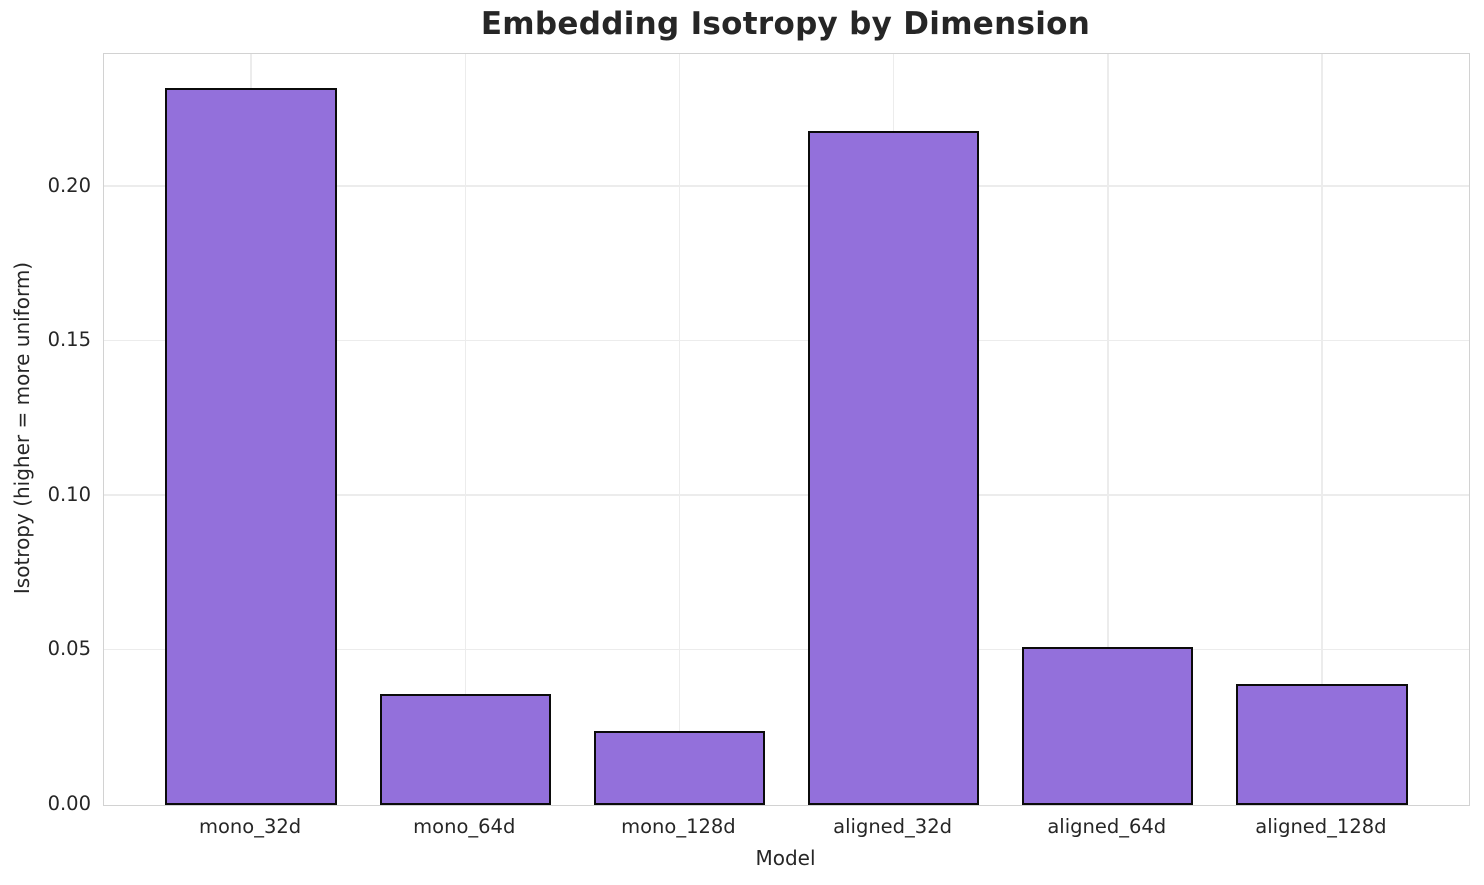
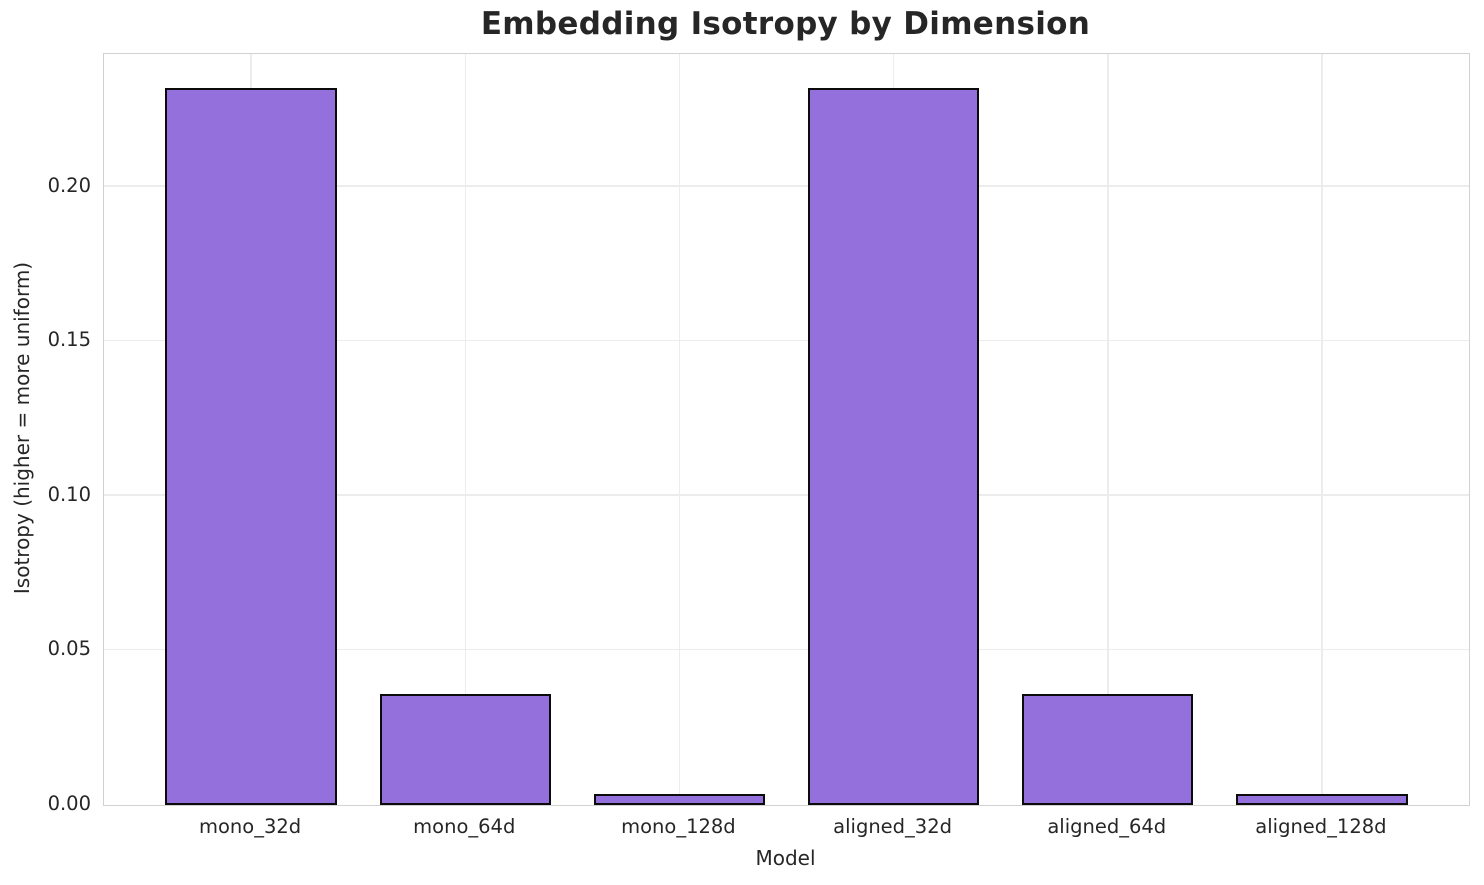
mono_128d: 0.024 -> 0.004
aligned_32d: 0.218 -> 0.232
aligned_64d: 0.051 -> 0.036
aligned_128d: 0.039 -> 0.004
